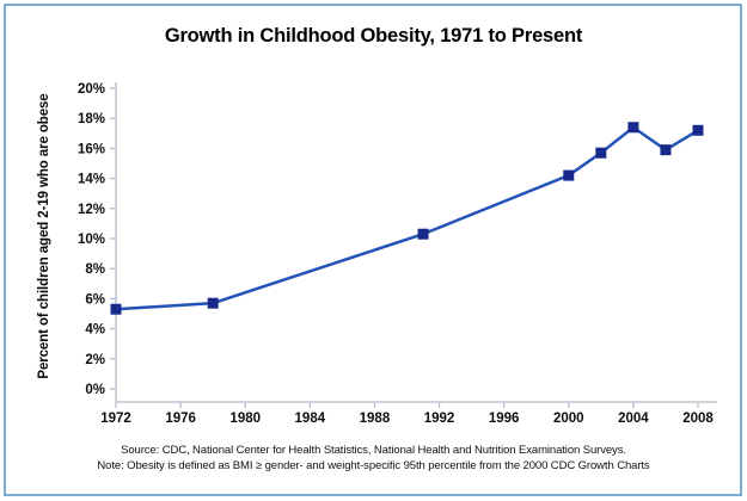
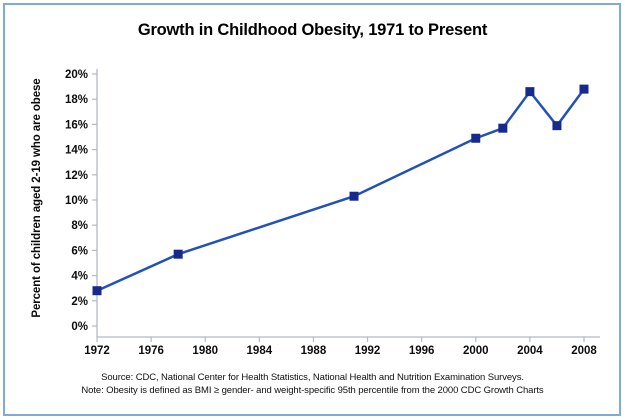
1972: 5.3% -> 2.8%
2000: 14.2% -> 14.9%
2004: 17.4% -> 18.6%
2008: 17.2% -> 18.8%
